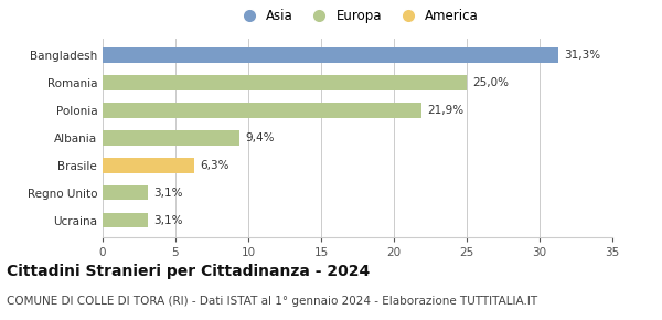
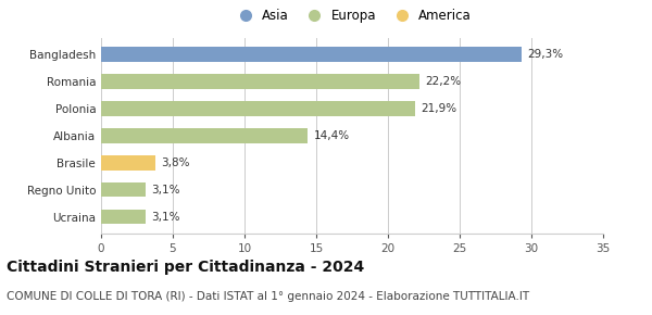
Bangladesh: 31,3% -> 29,3%
Romania: 25,0% -> 22,2%
Albania: 9,4% -> 14,4%
Brasile: 6,3% -> 3,8%
